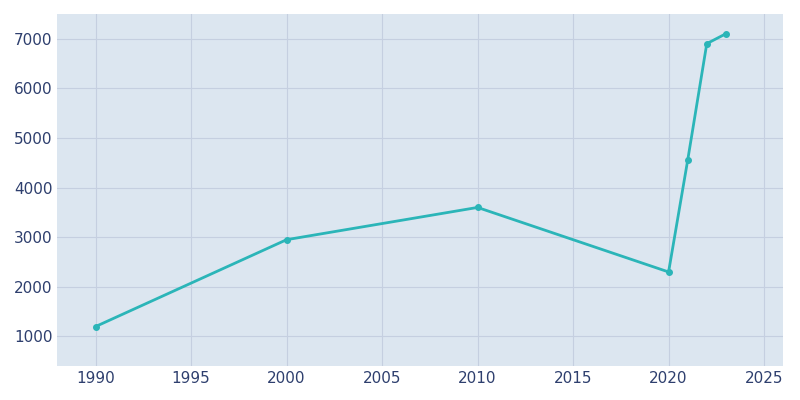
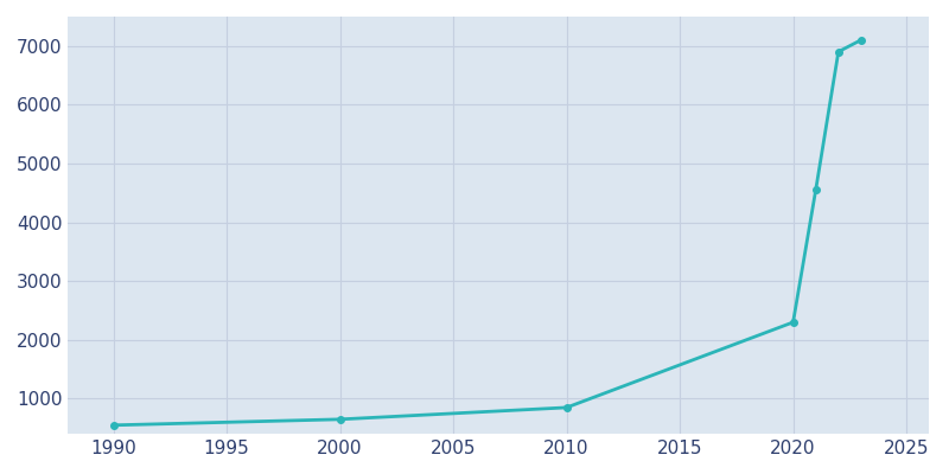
1990: 1200 -> 550
2000: 2950 -> 650
2010: 3600 -> 850
